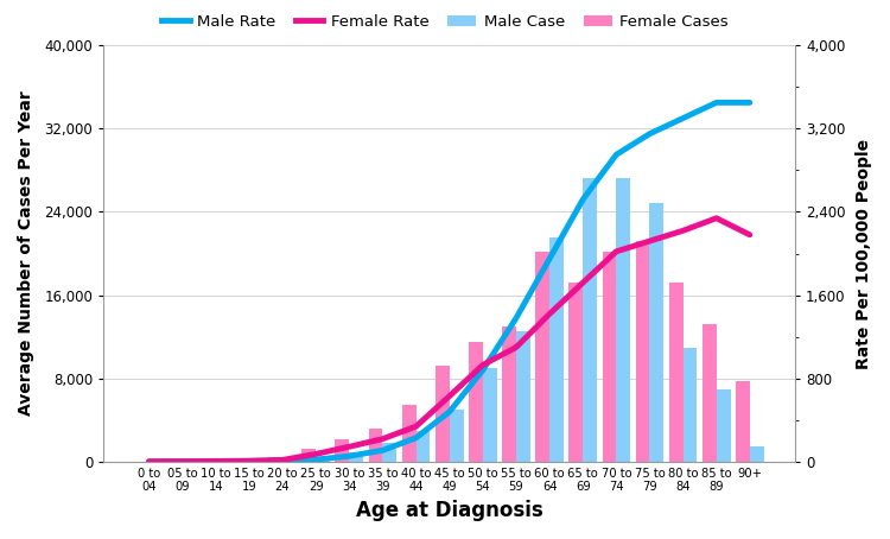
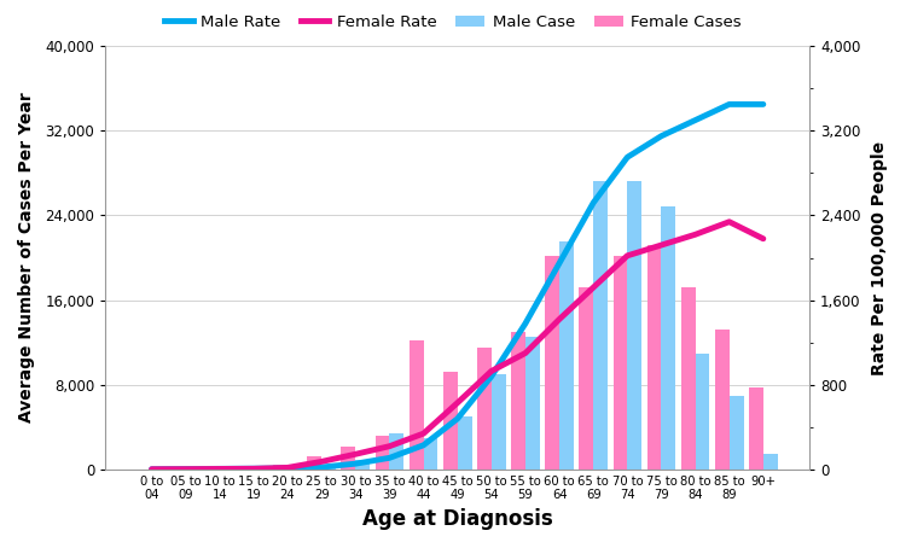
Male Case/35 to 39: 1,800 -> 3,400
Female Cases/40 to 44: 5,500 -> 12,200
